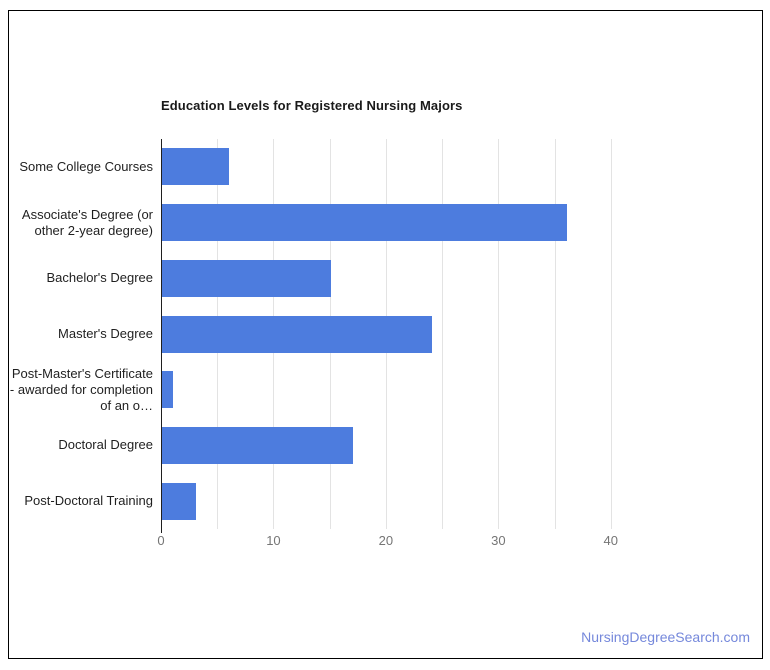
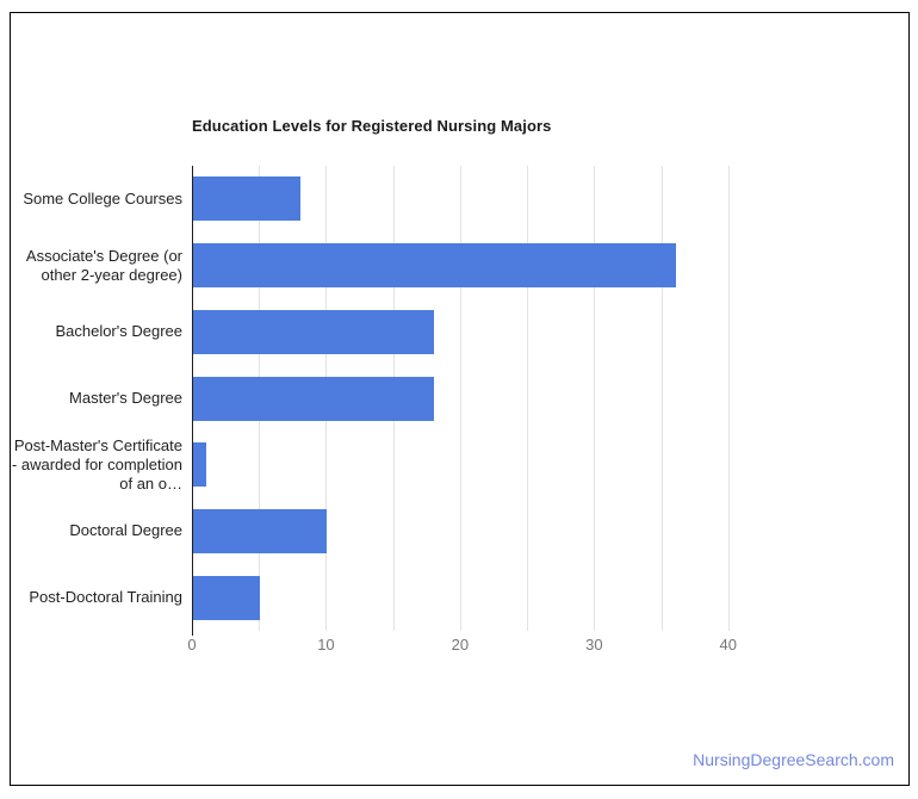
Some College Courses: 6 -> 8
Bachelor's Degree: 15 -> 18
Master's Degree: 24 -> 18
Doctoral Degree: 17 -> 10
Post-Doctoral Training: 3 -> 5
